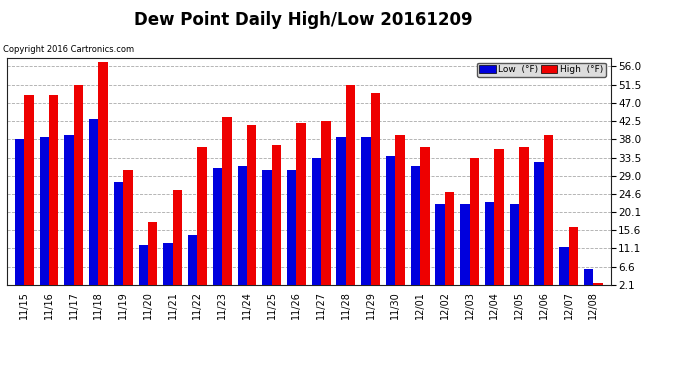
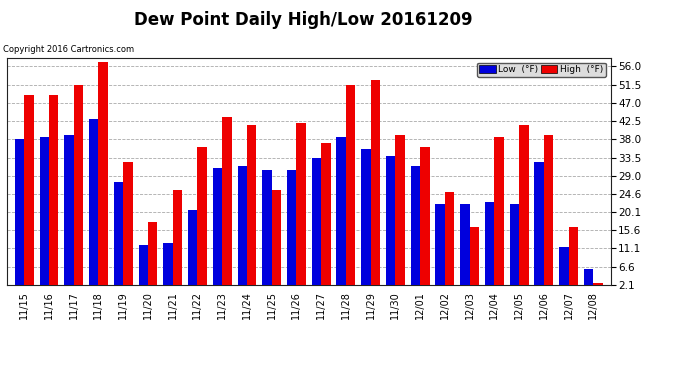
High (°F)/11/19: 30.5 -> 32.5
Low (°F)/11/22: 14.5 -> 20.5
High (°F)/11/25: 36.5 -> 25.5
High (°F)/11/27: 42.5 -> 37.0
Low (°F)/11/29: 38.5 -> 35.5
High (°F)/11/29: 49.5 -> 52.5
High (°F)/12/03: 33.5 -> 16.5
High (°F)/12/04: 35.5 -> 38.5
High (°F)/12/05: 36.0 -> 41.5
